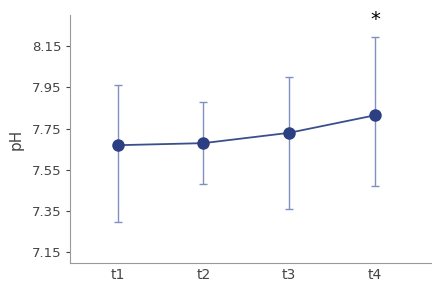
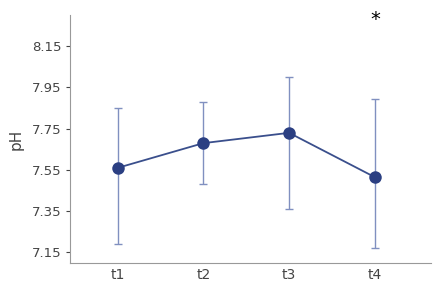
t1: 7.670 -> 7.560
t4: 7.815 -> 7.515
